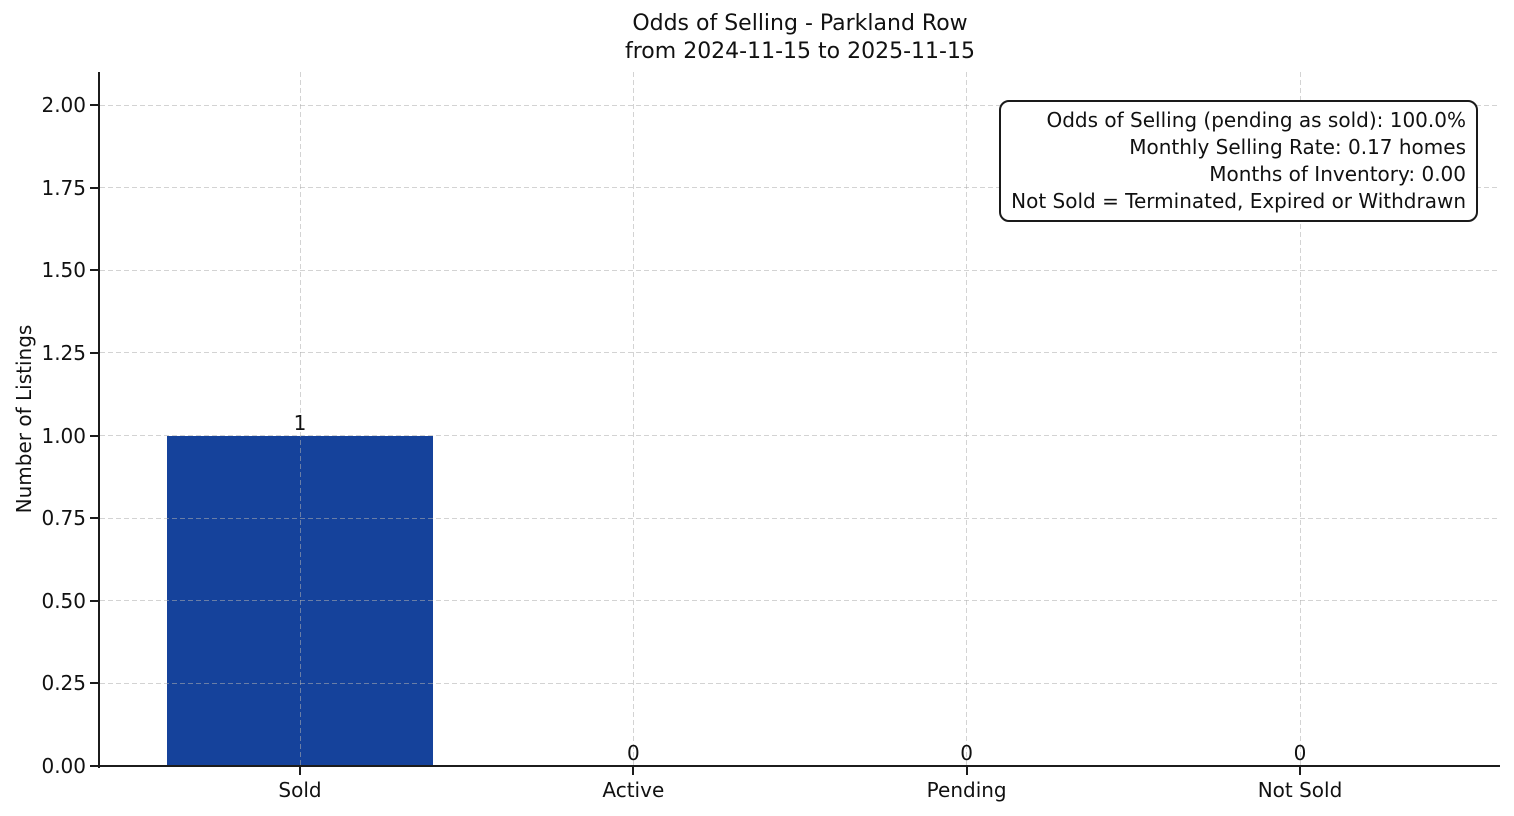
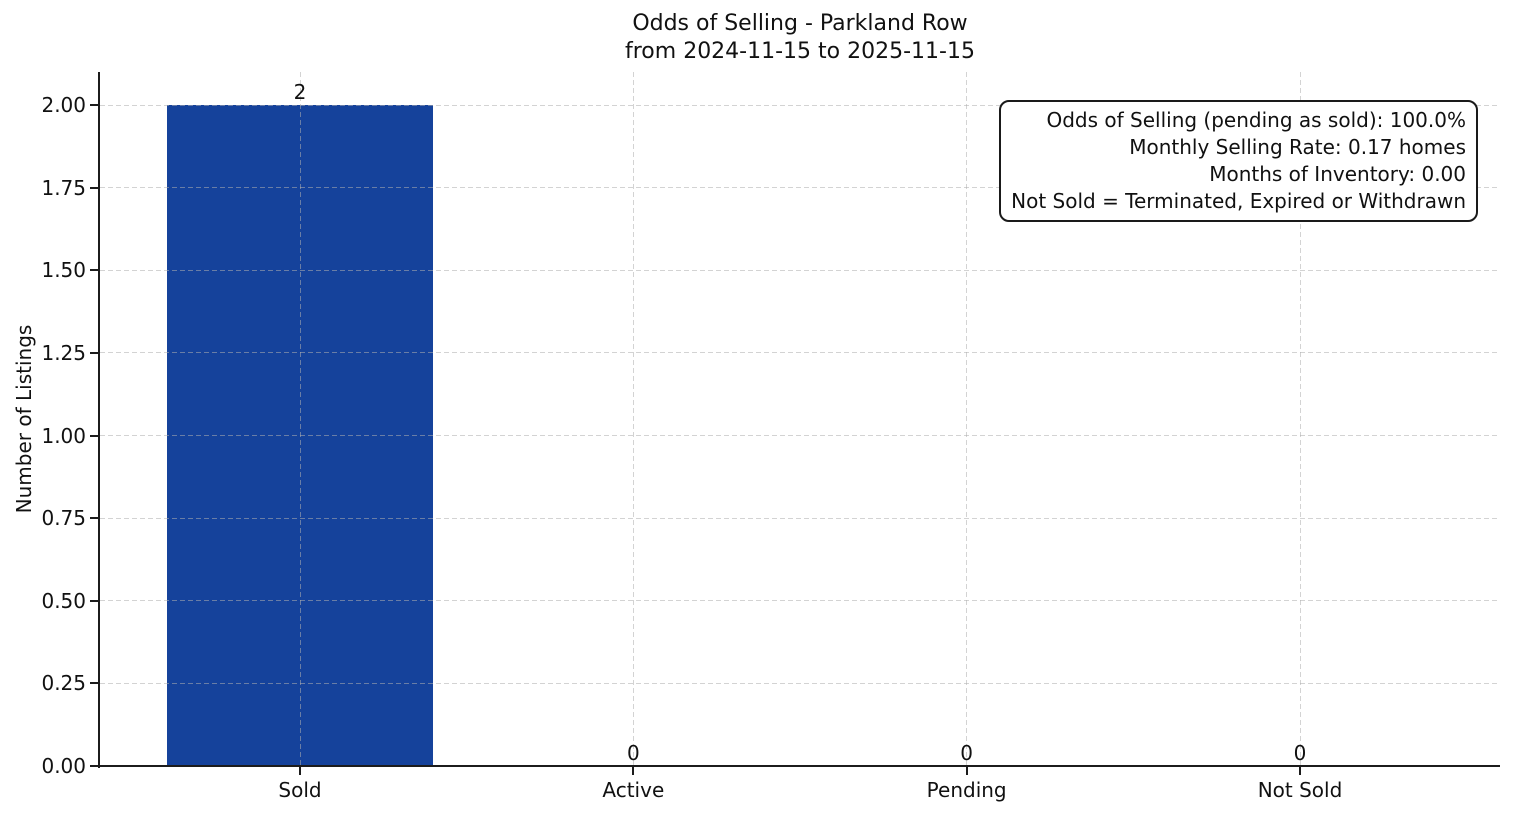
Sold: 1 -> 2
